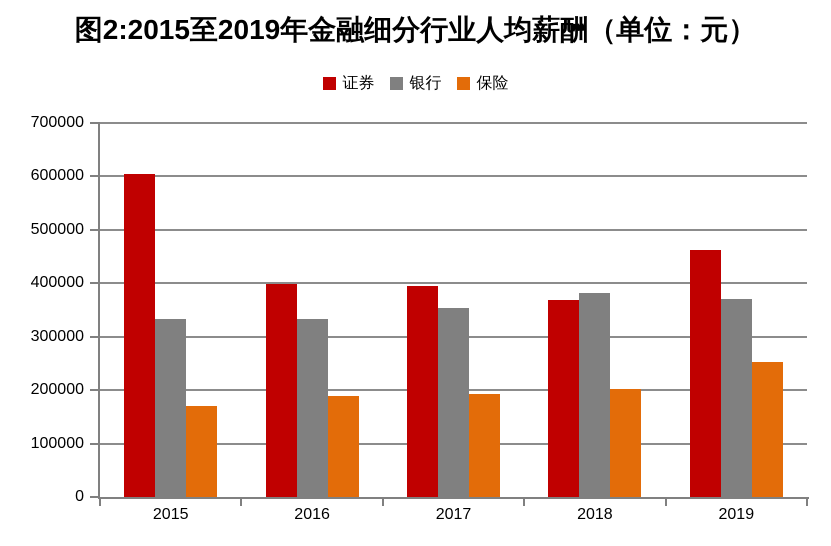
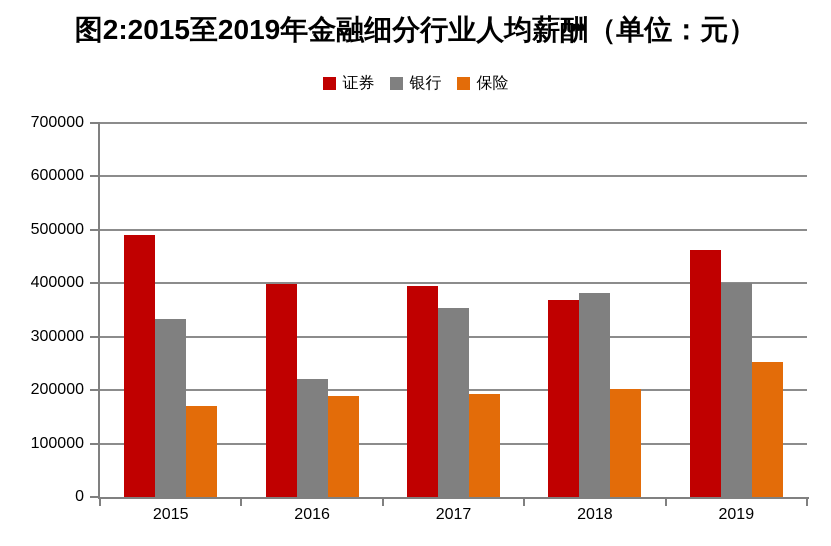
证券/2015: 600000 -> 490000
银行/2016: 330000 -> 220000
银行/2019: 370000 -> 400000
